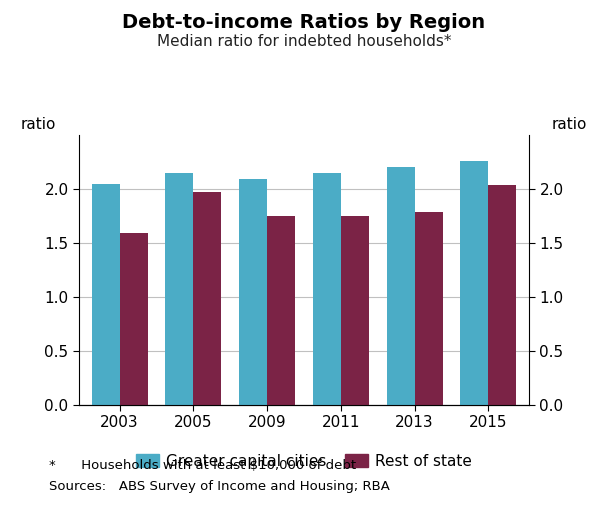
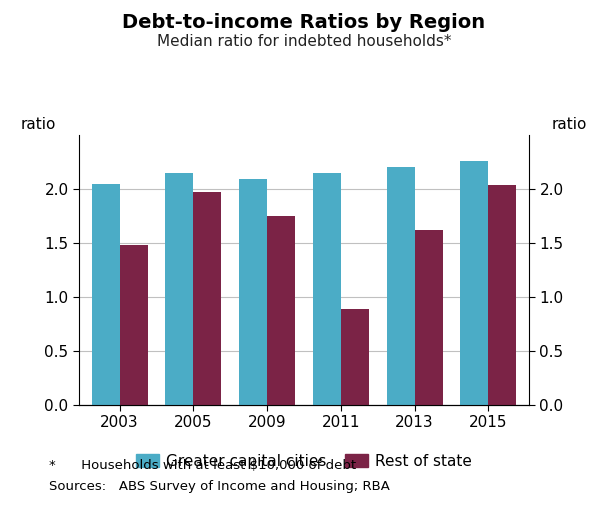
Rest of state/2003: 1.59 -> 1.48
Rest of state/2011: 1.75 -> 0.89
Rest of state/2013: 1.79 -> 1.62
